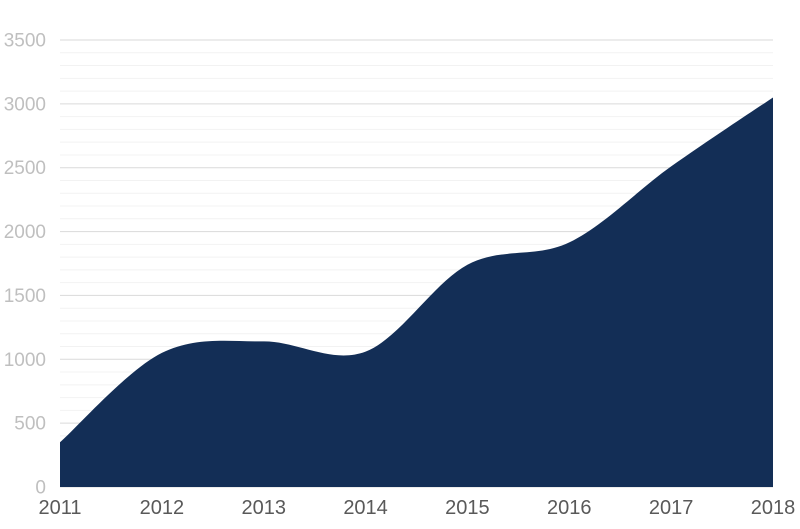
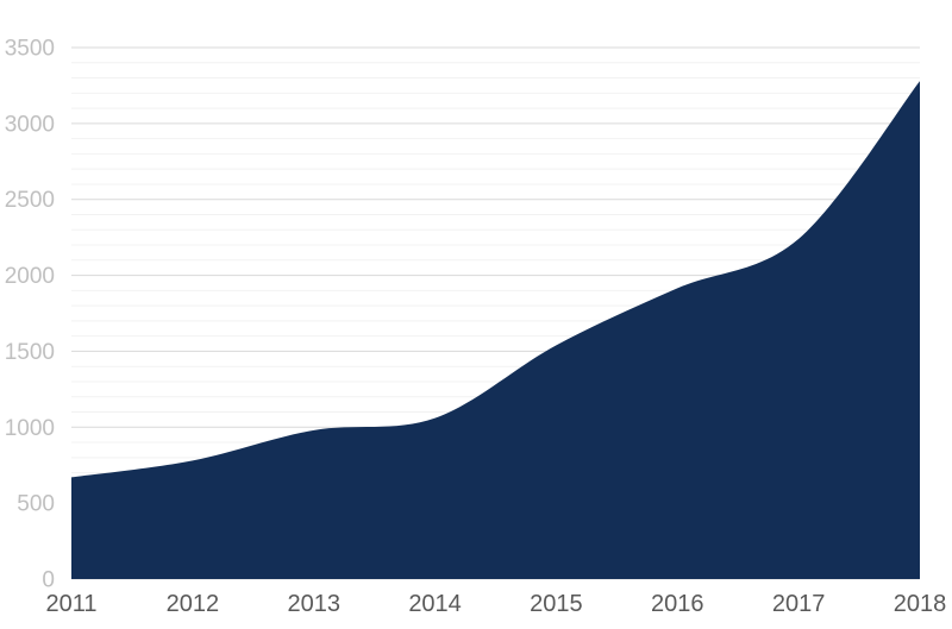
2011: 350 -> 670
2012: 1050 -> 780
2013: 1140 -> 980
2015: 1740 -> 1540
2017: 2510 -> 2240
2018: 3050 -> 3280
